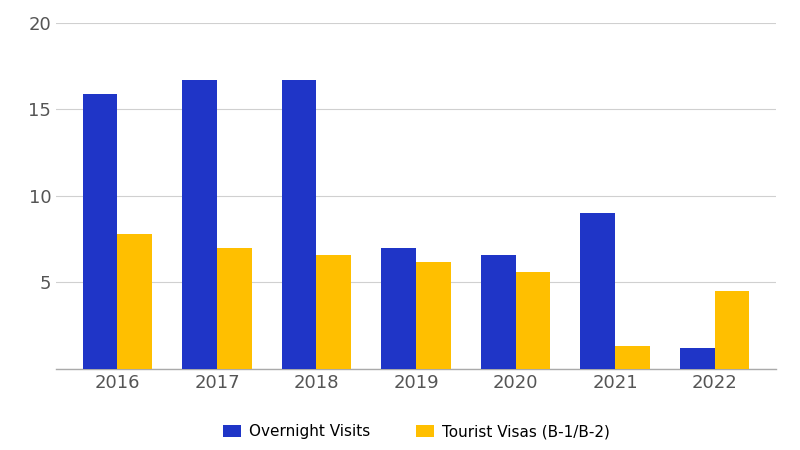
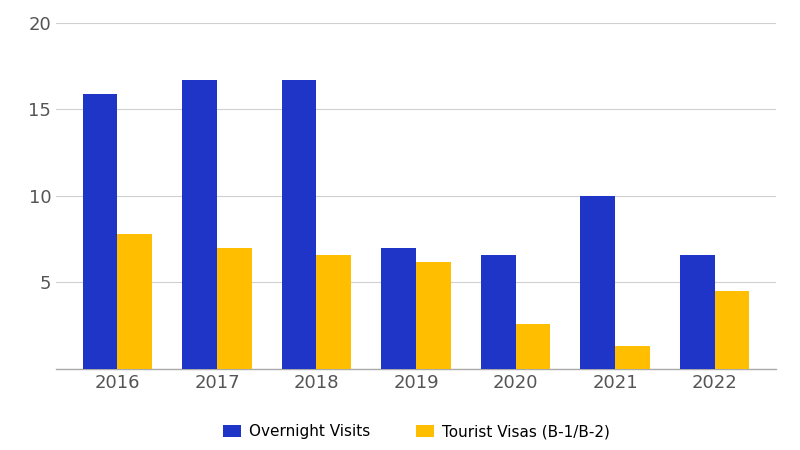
Tourist Visas (B-1/B-2)/2020: 5.6 -> 2.6
Overnight Visits/2021: 9.0 -> 10.0
Overnight Visits/2022: 1.2 -> 6.6
